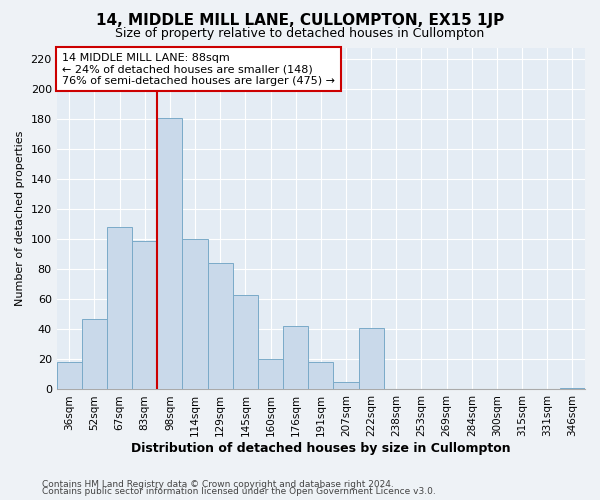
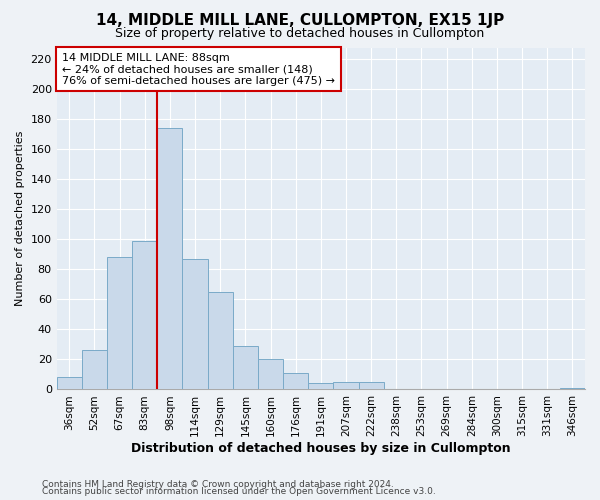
36sqm: 18 -> 8
52sqm: 47 -> 26
67sqm: 108 -> 88
98sqm: 181 -> 174
114sqm: 100 -> 87
129sqm: 84 -> 65
145sqm: 63 -> 29
176sqm: 42 -> 11
191sqm: 18 -> 4
222sqm: 41 -> 5
